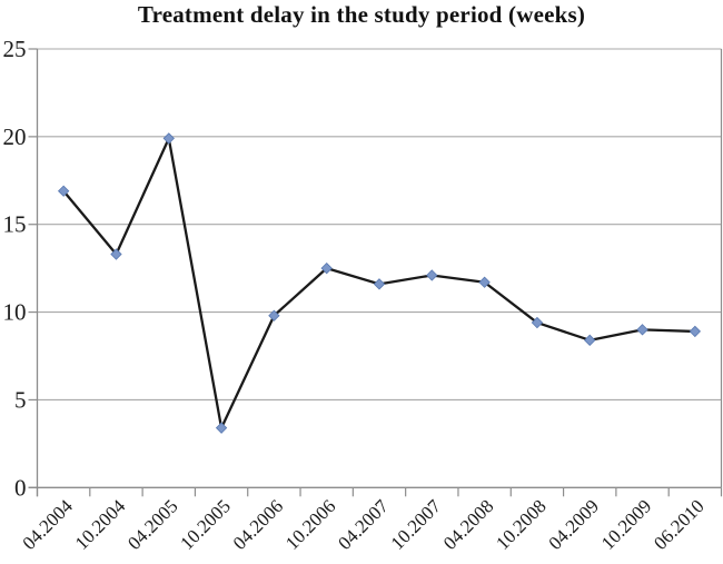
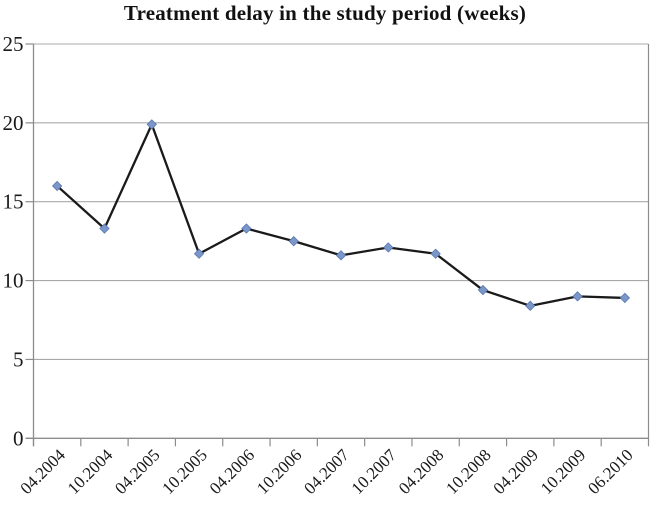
04.2004: 16.9 -> 16.0
10.2005: 3.4 -> 11.7
04.2006: 9.8 -> 13.3
